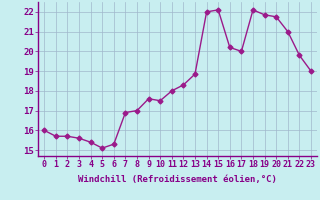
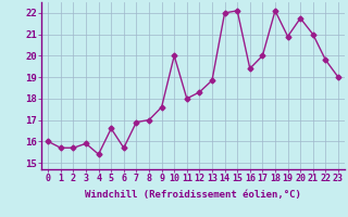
3: 15.6 -> 15.9
5: 15.1 -> 16.6
6: 15.3 -> 15.7
10: 17.5 -> 20.0
16: 20.2 -> 19.4
19: 21.9 -> 20.9
